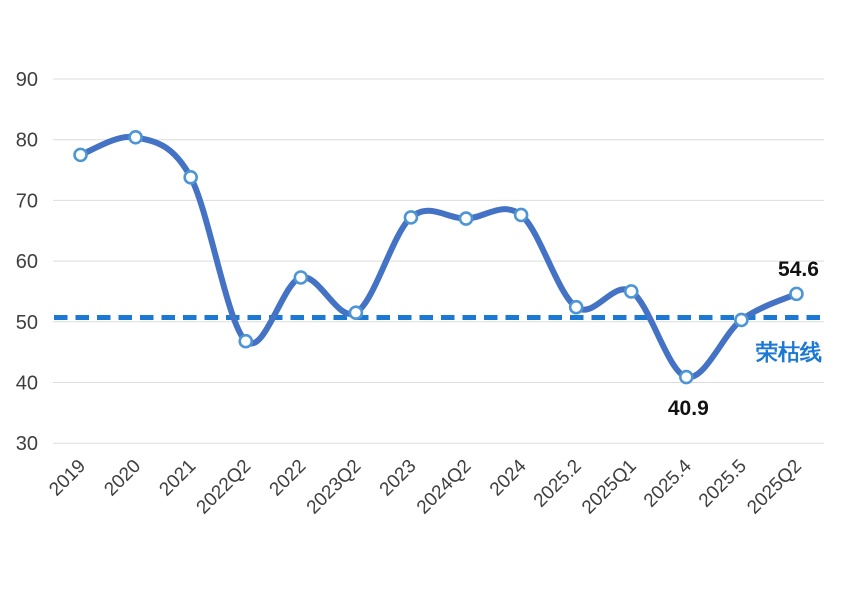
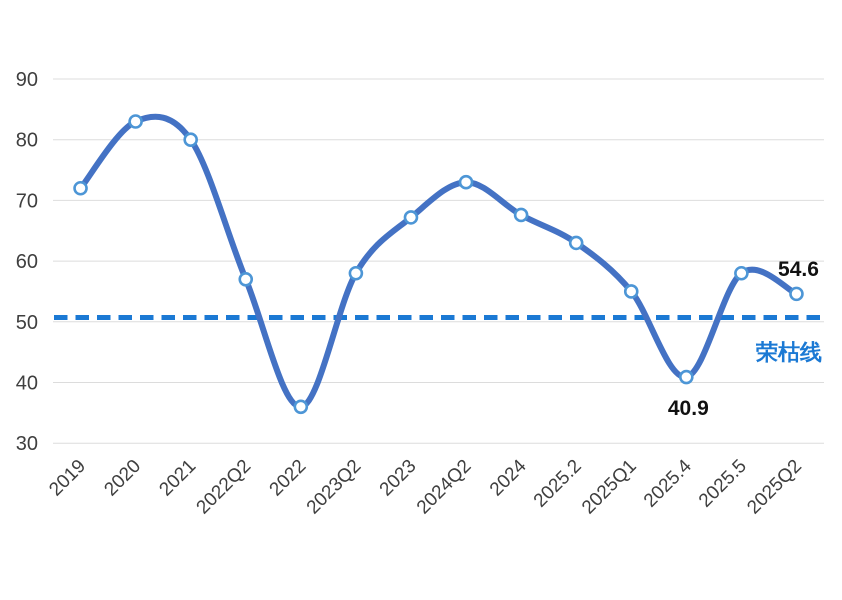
2019: 78 -> 72
2020: 80 -> 83
2021: 74 -> 80
2022Q2: 47 -> 57
2022: 57 -> 36
2023Q2: 52 -> 58
2024Q2: 67 -> 73
2025.2: 52 -> 63
2025.5: 50 -> 58
